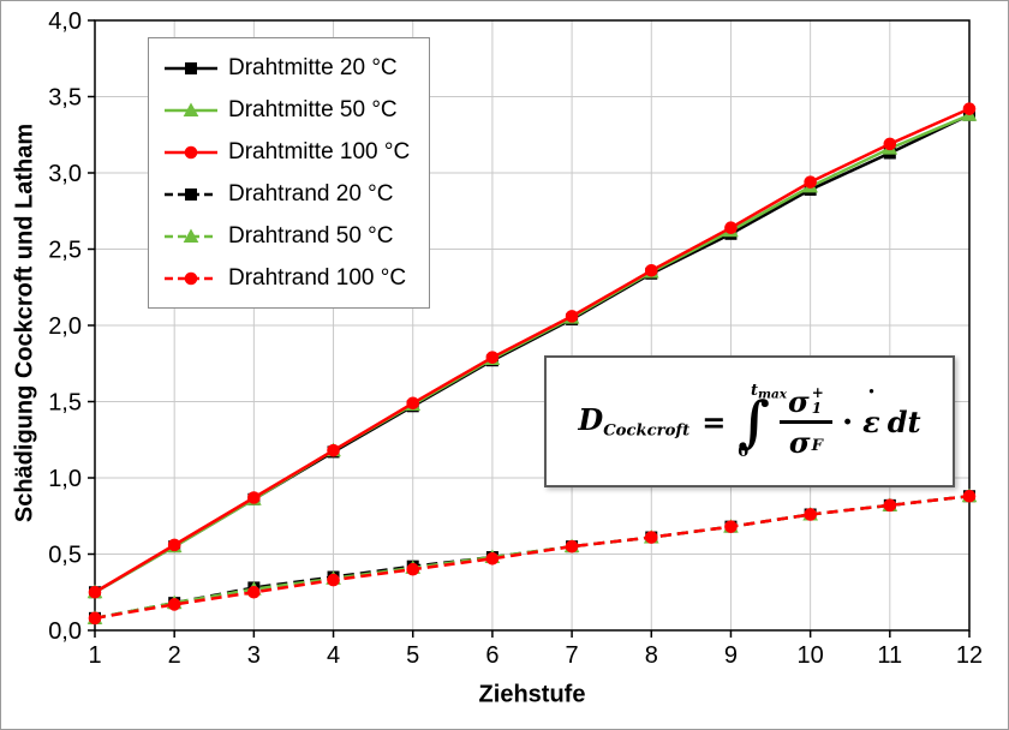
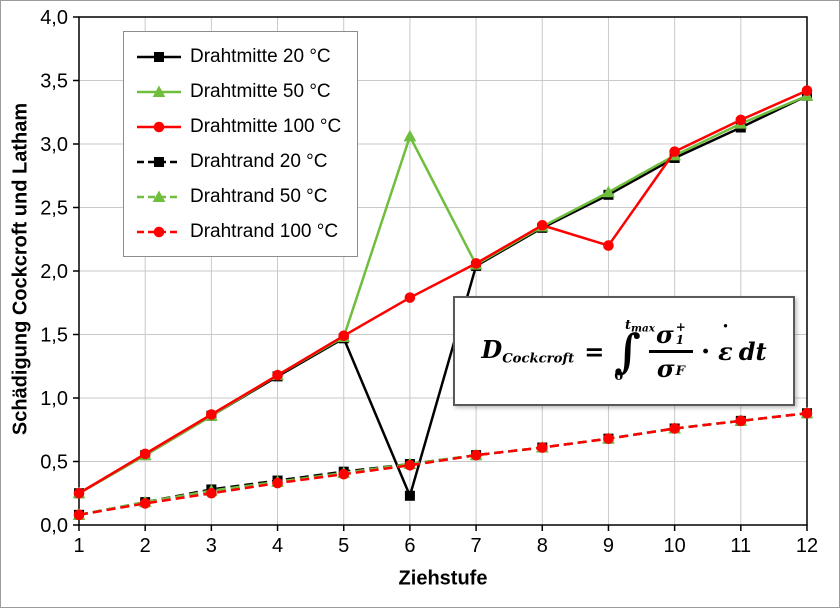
Drahtmitte 20 °C/6: 1,77 -> 0,23
Drahtmitte 50 °C/6: 1,78 -> 3,06
Drahtmitte 100 °C/9: 2,64 -> 2,20
